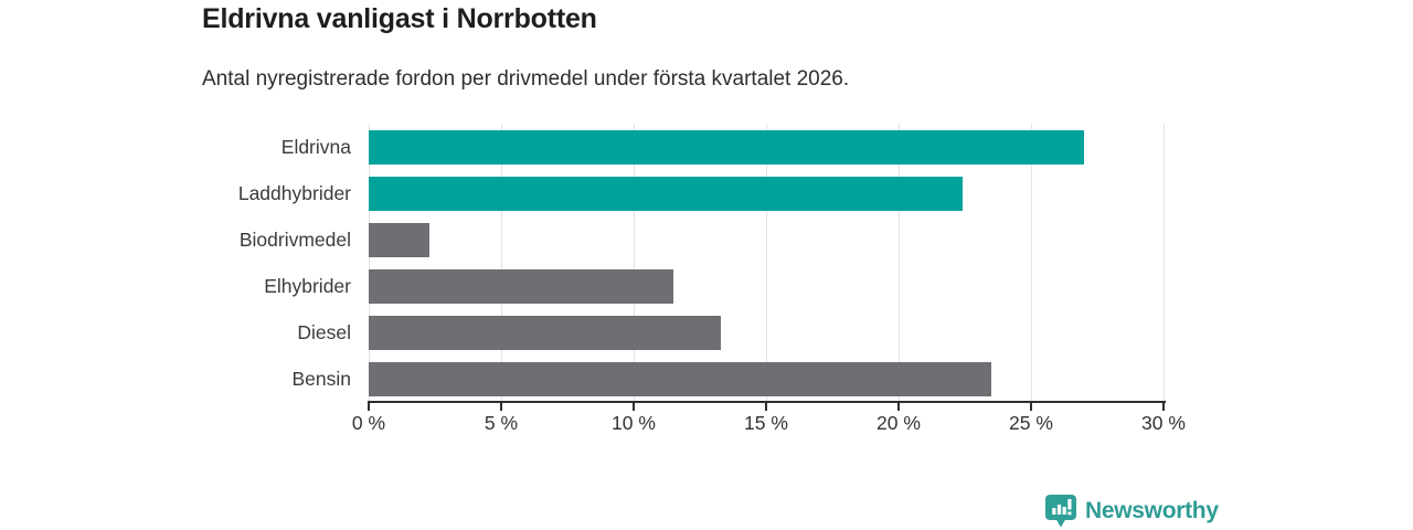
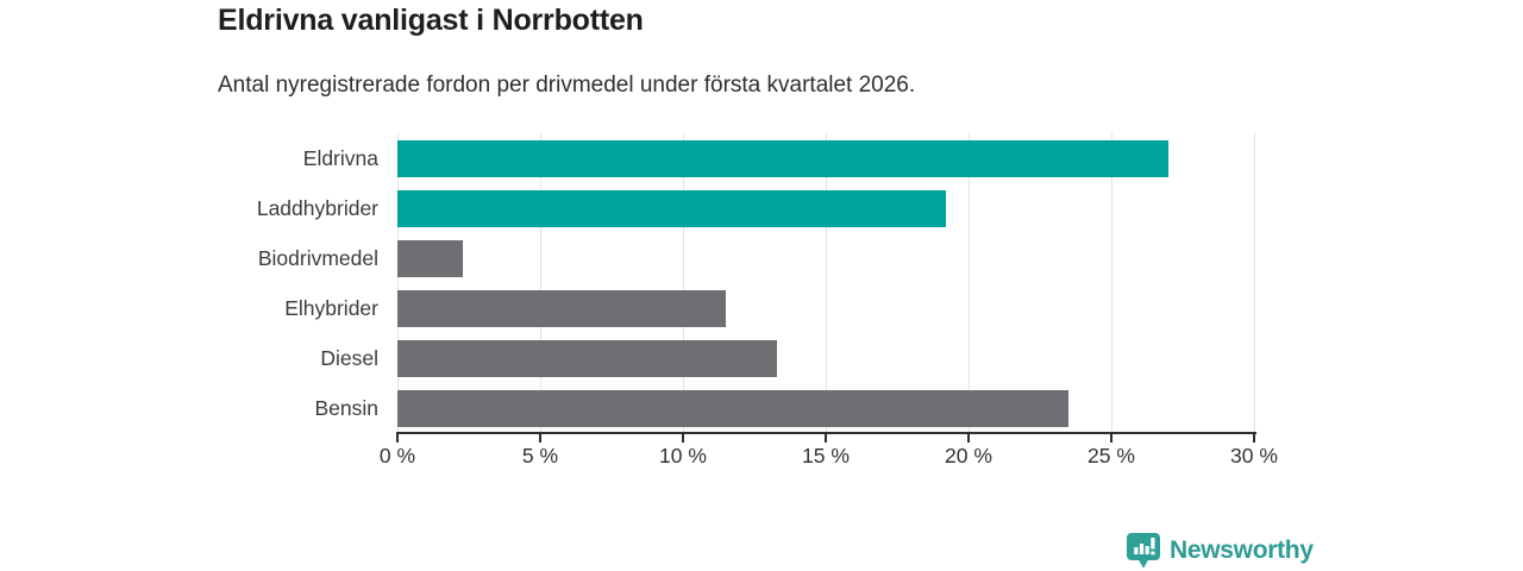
Laddhybrider: 22.4% -> 19.2%
